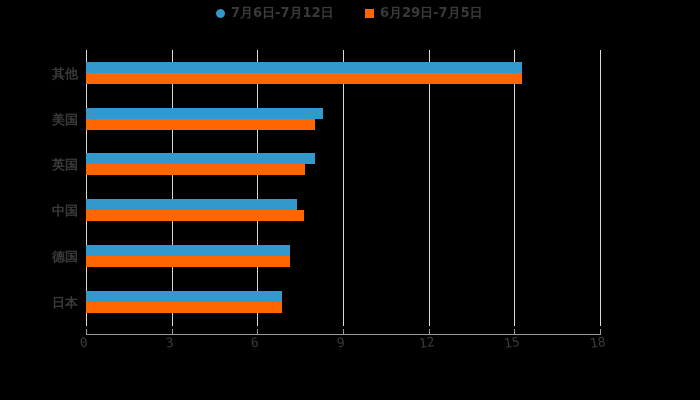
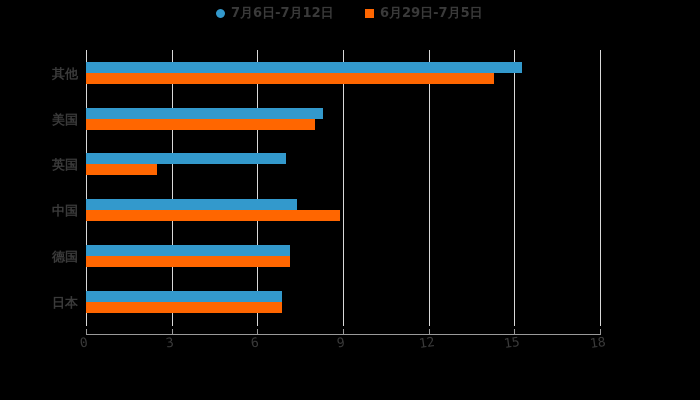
6月29日-7月5日/其他: 15.3 -> 14.3
7月6日-7月12日/英国: 8.0 -> 7.0
6月29日-7月5日/英国: 7.7 -> 2.5
6月29日-7月5日/中国: 7.6 -> 8.9
